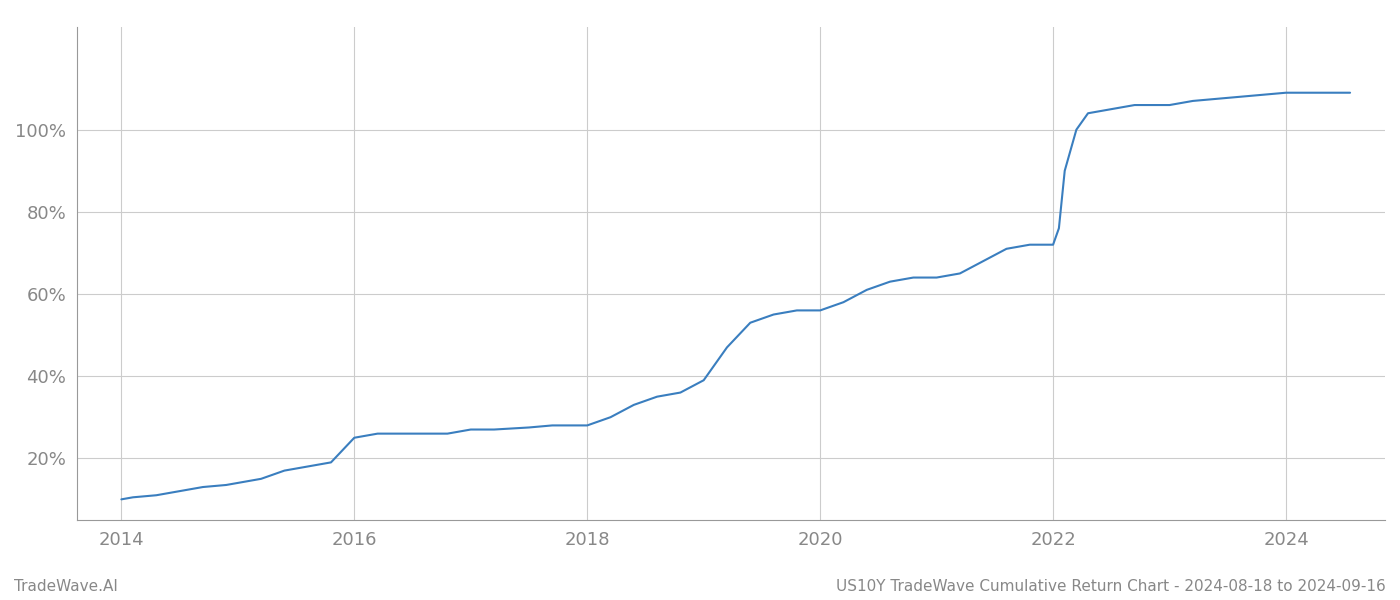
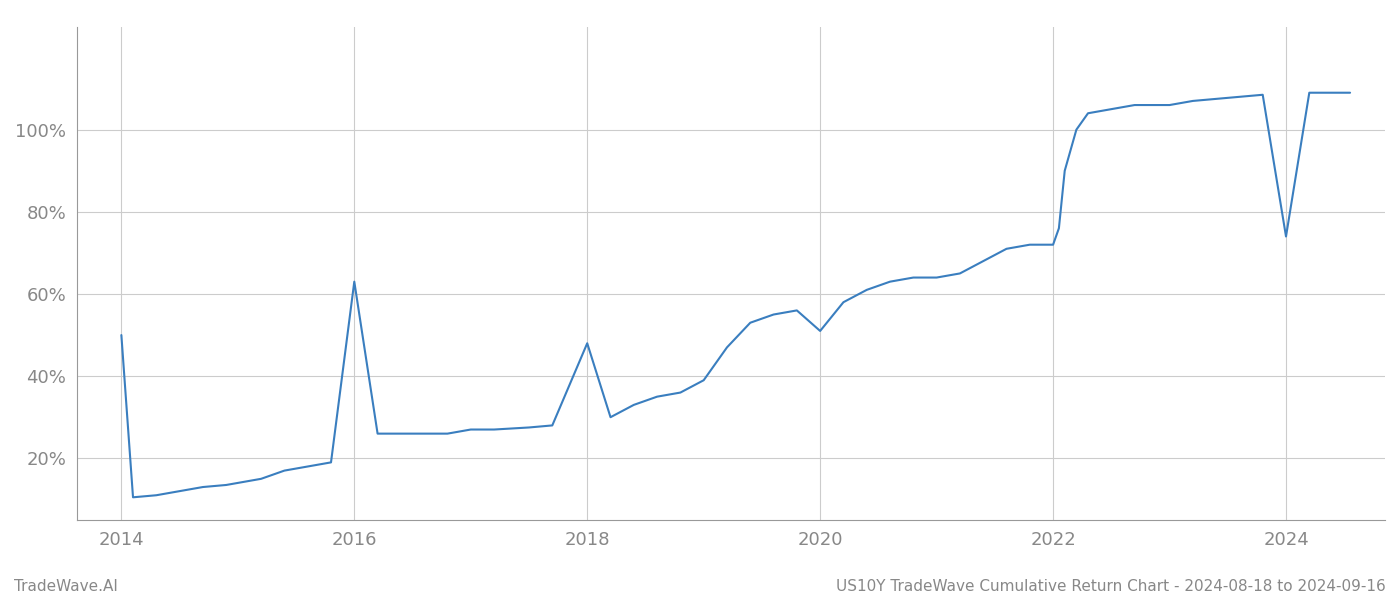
2014: 10.0% -> 50.0%
2016: 25.0% -> 63.0%
2018: 28.0% -> 48.0%
2020: 56.0% -> 51.0%
2024: 109.0% -> 74.0%
